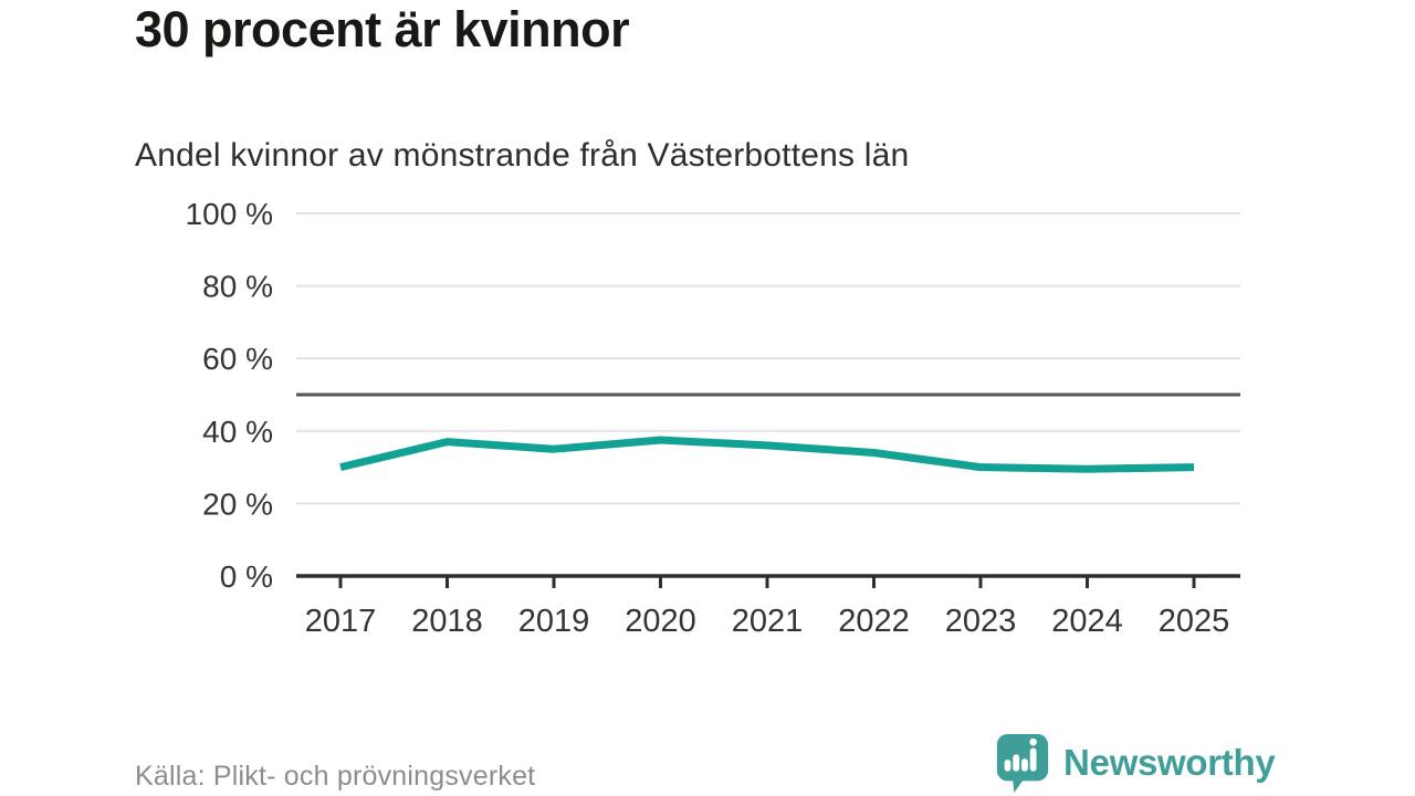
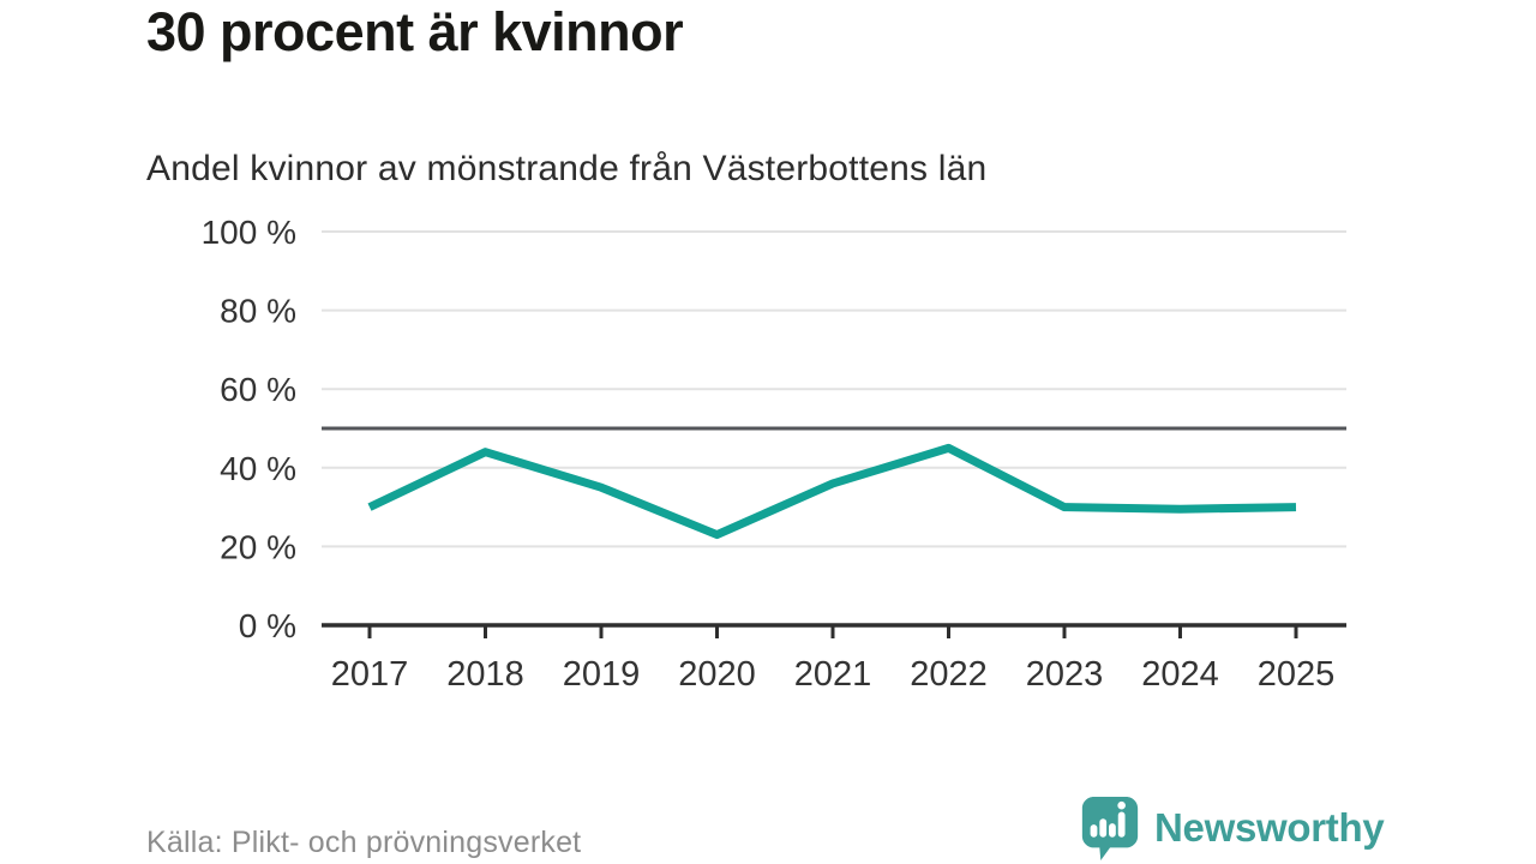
2018: 37% -> 44%
2020: 38% -> 23%
2022: 34% -> 45%
